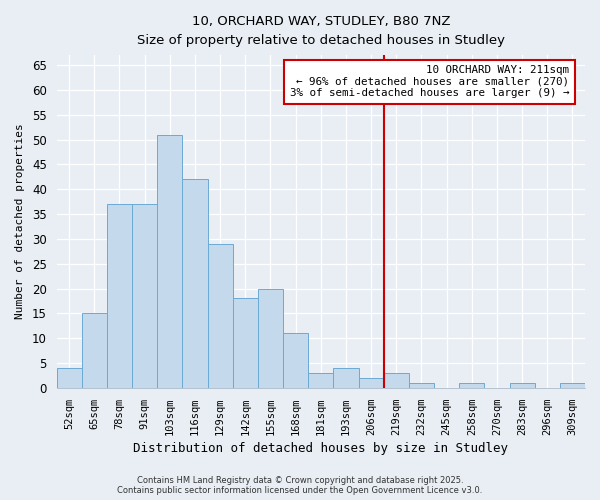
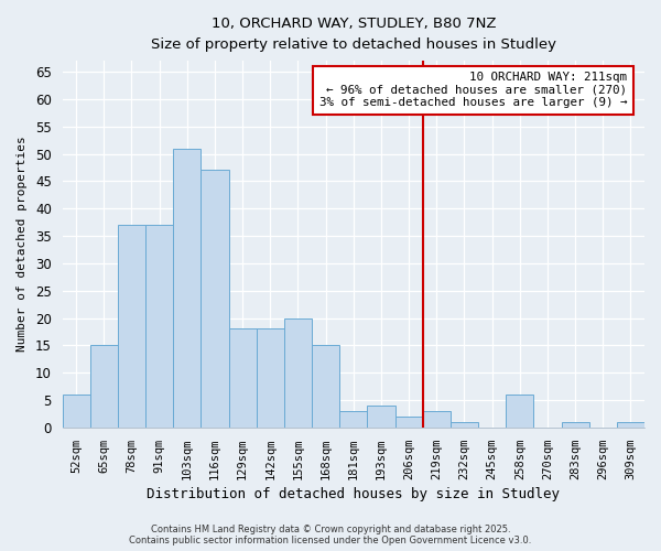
52sqm: 4 -> 6
116sqm: 42 -> 47
129sqm: 29 -> 18
168sqm: 11 -> 15
258sqm: 1 -> 6
